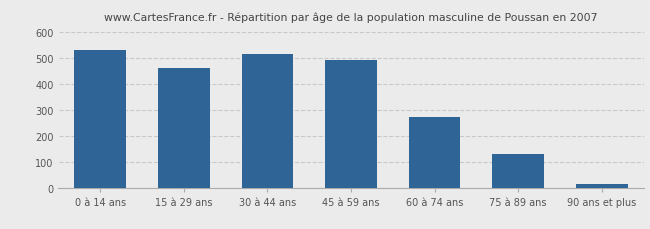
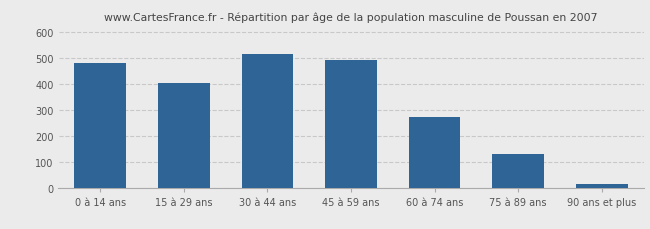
0 à 14 ans: 530 -> 480
15 à 29 ans: 460 -> 401
